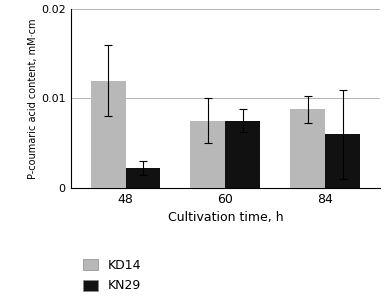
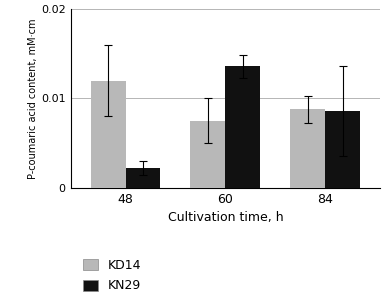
KN29/60: 0.0075 -> 0.0136
KN29/84: 0.0060 -> 0.0086
